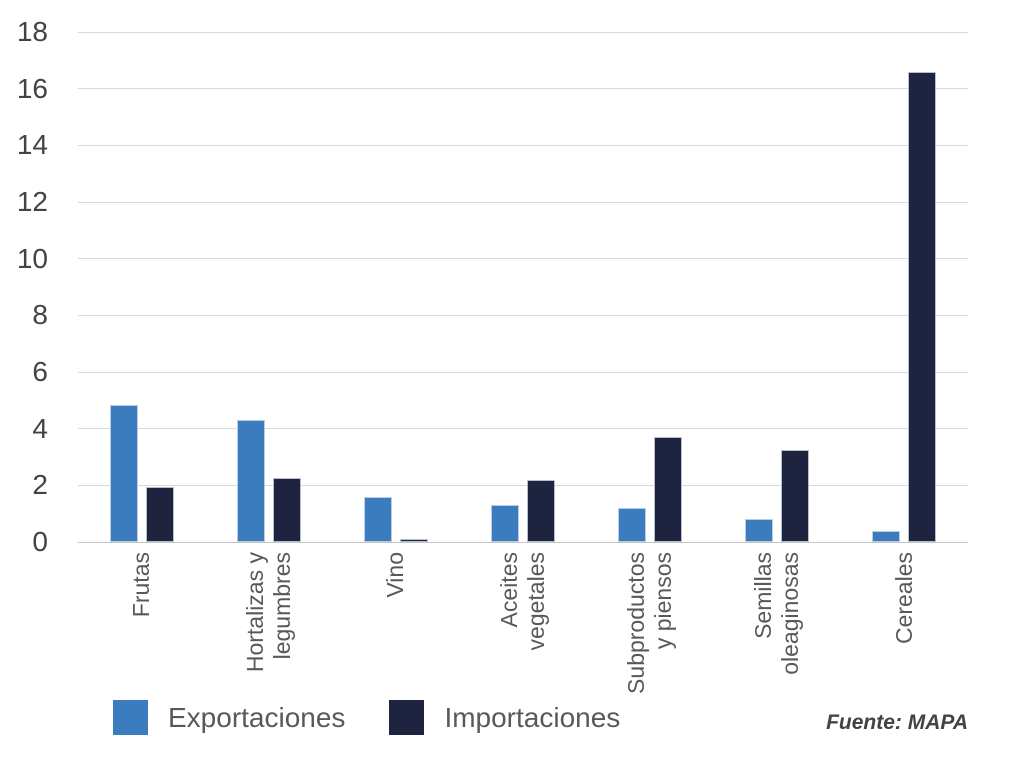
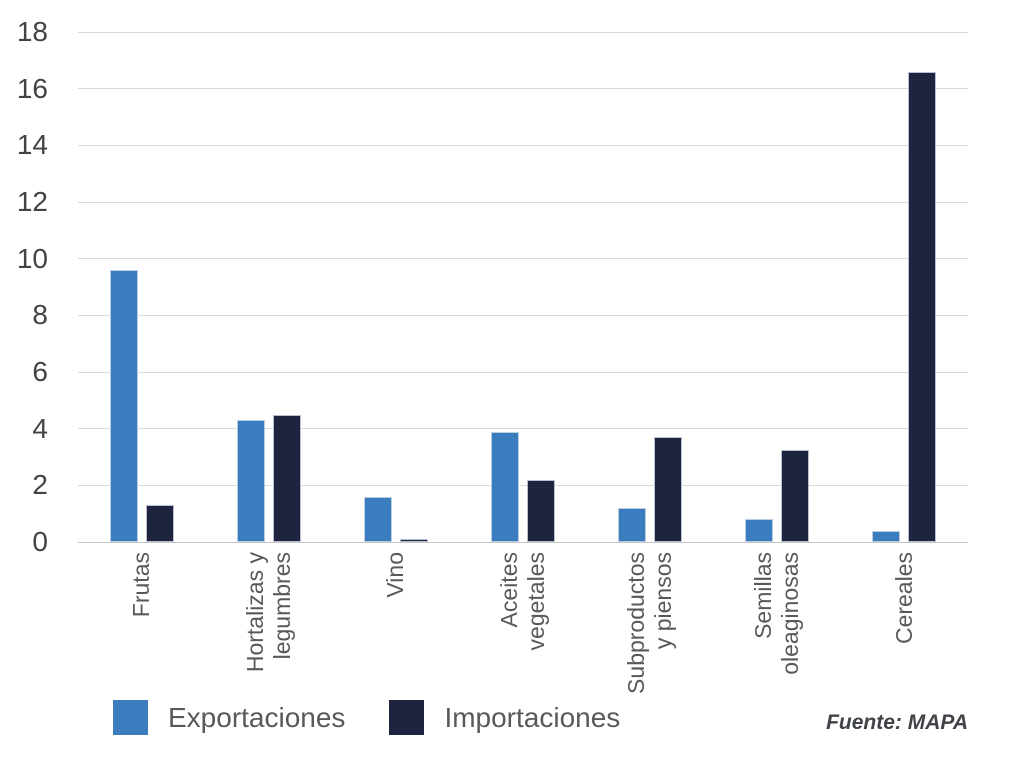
Exportaciones/Frutas: 4.8 -> 9.6
Importaciones/Frutas: 1.9 -> 1.3
Importaciones/Hortalizas y legumbres: 2.2 -> 4.5
Exportaciones/Aceites vegetales: 1.3 -> 3.9
